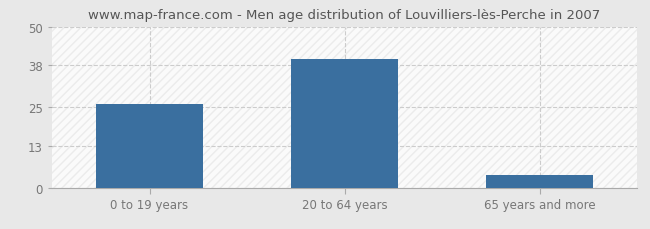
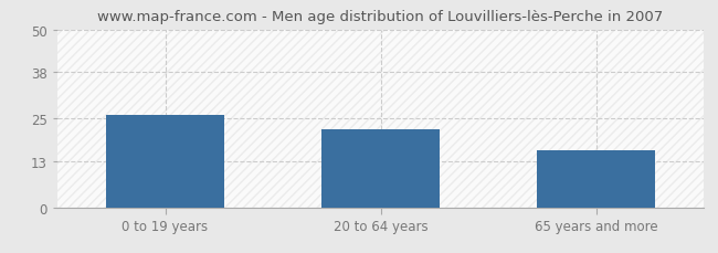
20 to 64 years: 40 -> 22
65 years and more: 4 -> 16
